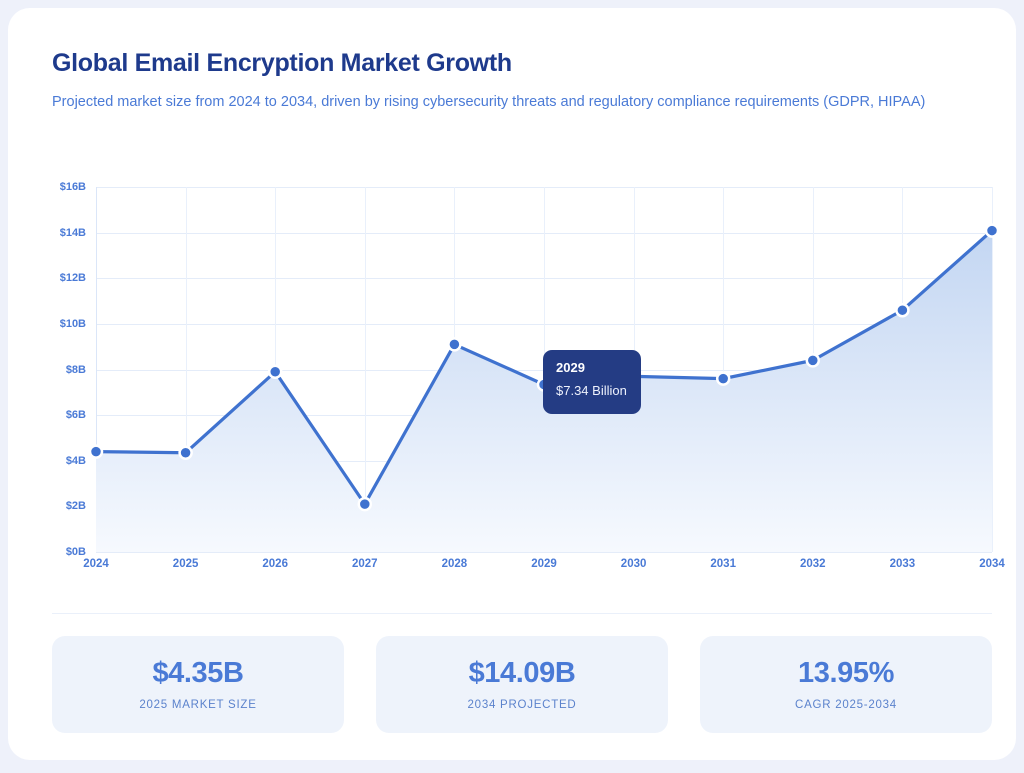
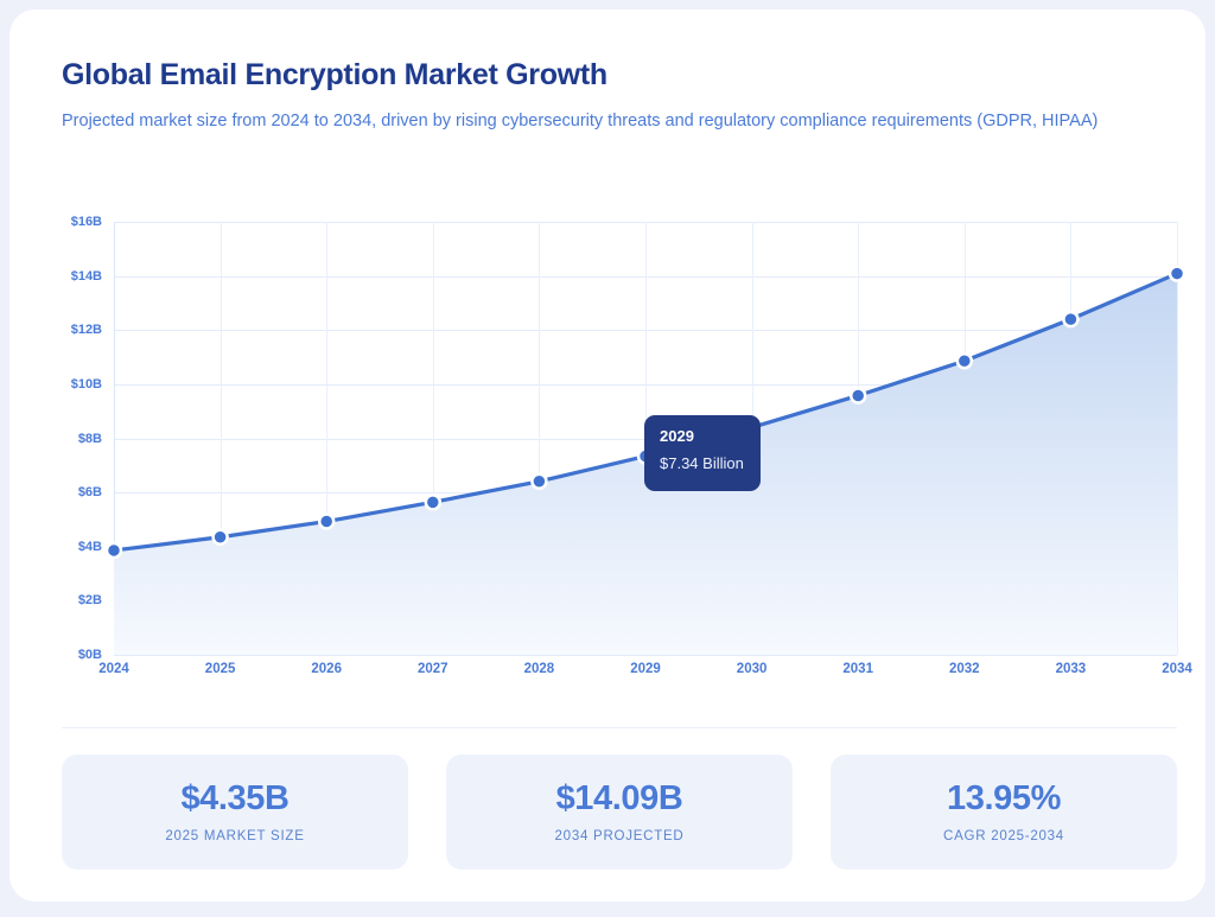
2024: $4.4B -> $3.9B
2026: $7.9B -> $4.9B
2027: $2.1B -> $5.6B
2028: $9.1B -> $6.4B
2030: $7.7B -> $8.4B
2031: $7.6B -> $9.6B
2032: $8.4B -> $10.9B
2033: $10.6B -> $12.4B
